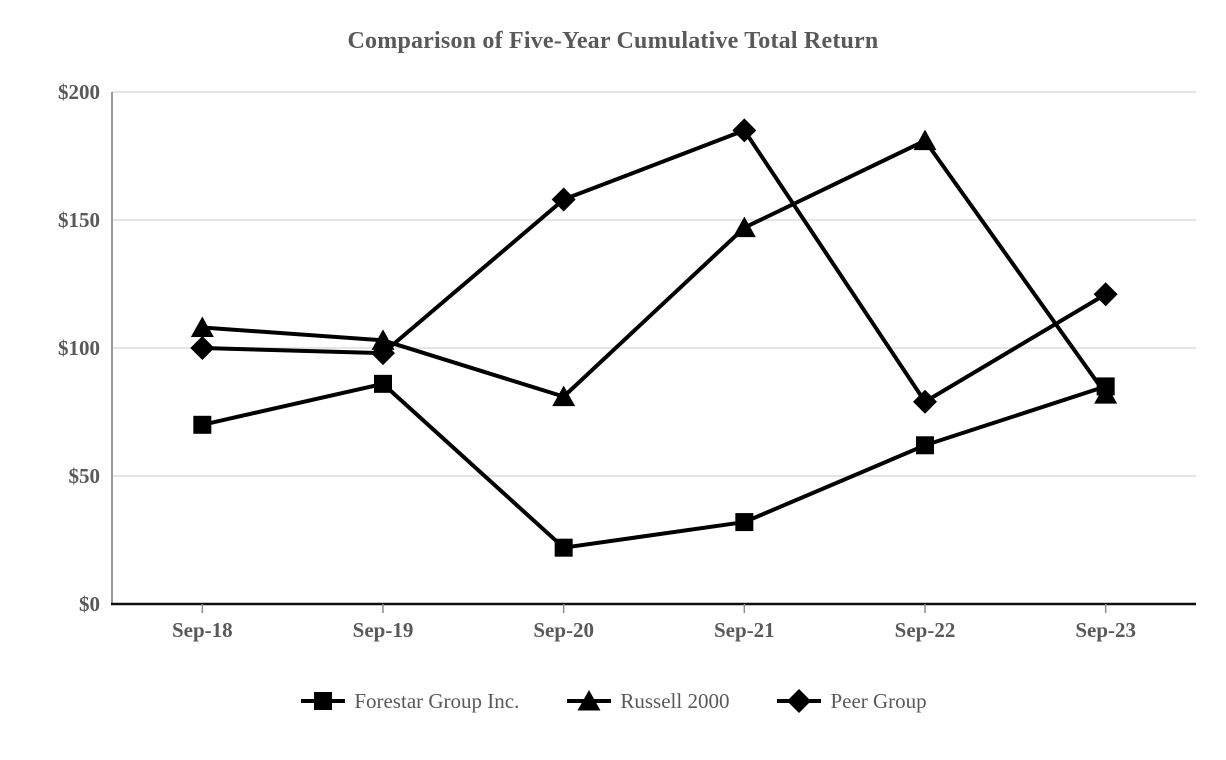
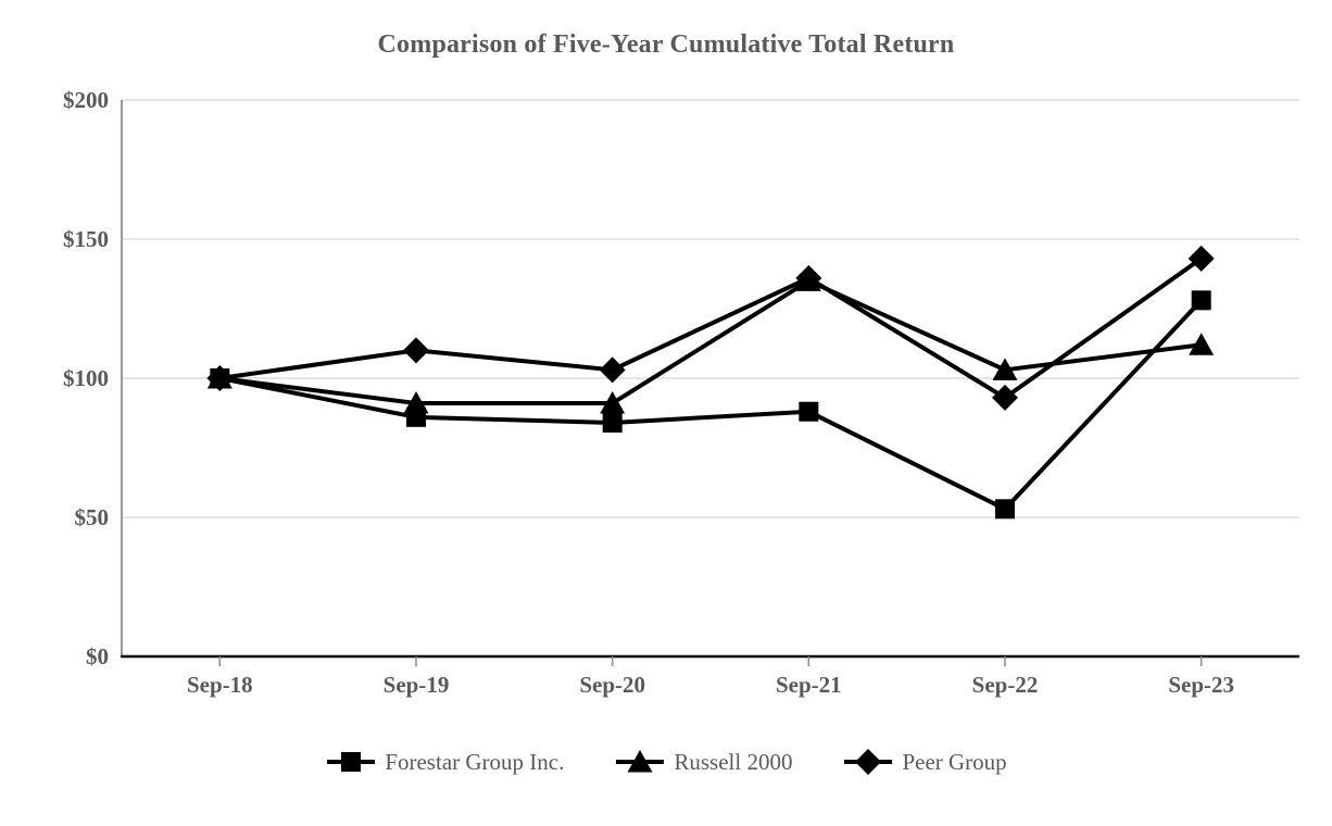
Forestar Group Inc./Sep-18: $70 -> $100
Russell 2000/Sep-18: $108 -> $100
Russell 2000/Sep-19: $103 -> $91
Peer Group/Sep-19: $98 -> $110
Forestar Group Inc./Sep-20: $22 -> $84
Russell 2000/Sep-20: $81 -> $91
Peer Group/Sep-20: $158 -> $103
Forestar Group Inc./Sep-21: $32 -> $88
Russell 2000/Sep-21: $147 -> $135
Peer Group/Sep-21: $185 -> $136
Forestar Group Inc./Sep-22: $62 -> $53
Russell 2000/Sep-22: $181 -> $103
Peer Group/Sep-22: $79 -> $93
Forestar Group Inc./Sep-23: $85 -> $128
Russell 2000/Sep-23: $82 -> $112
Peer Group/Sep-23: $121 -> $143
